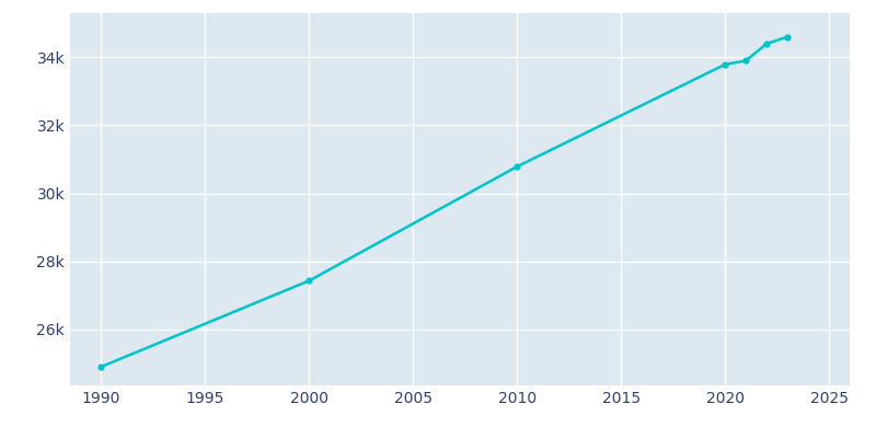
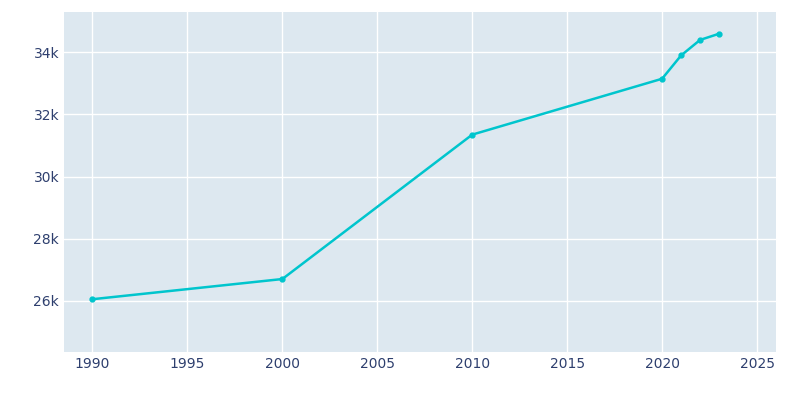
1990: 24.90k -> 26.05k
2000: 27.43k -> 26.70k
2010: 30.79k -> 31.35k
2020: 33.79k -> 33.15k
